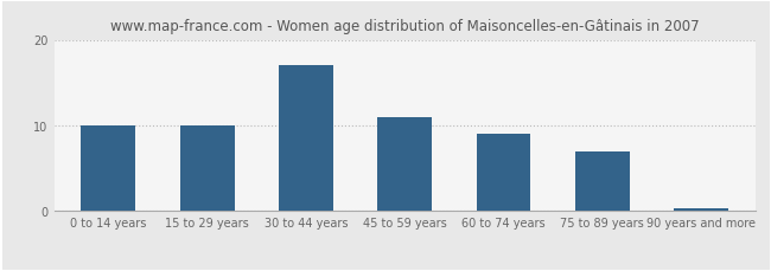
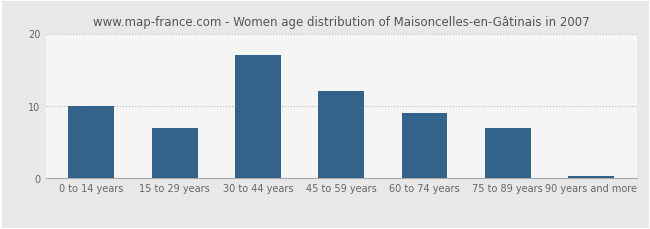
15 to 29 years: 10.0 -> 7.0
45 to 59 years: 11.0 -> 12.0
